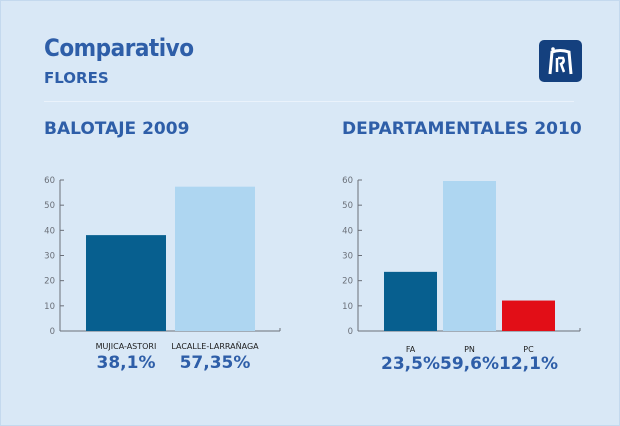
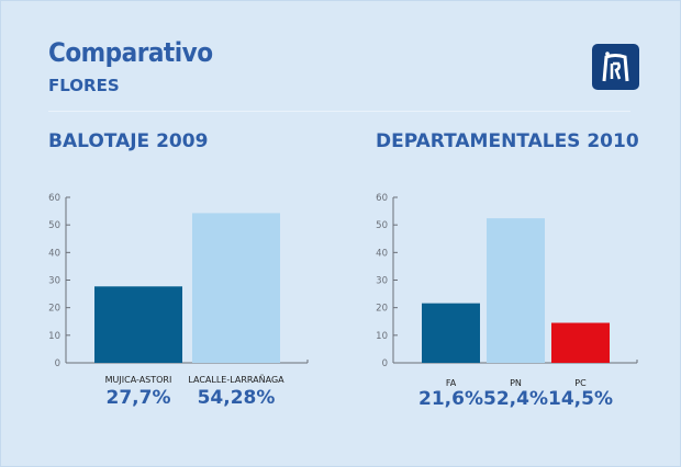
BALOTAJE 2009/MUJICA-ASTORI: 38,1% -> 27,7%
BALOTAJE 2009/LACALLE-LARRAÑAGA: 57,35% -> 54,28%
DEPARTAMENTALES 2010/FA: 23,5% -> 21,6%
DEPARTAMENTALES 2010/PN: 59,6% -> 52,4%
DEPARTAMENTALES 2010/PC: 12,1% -> 14,5%
